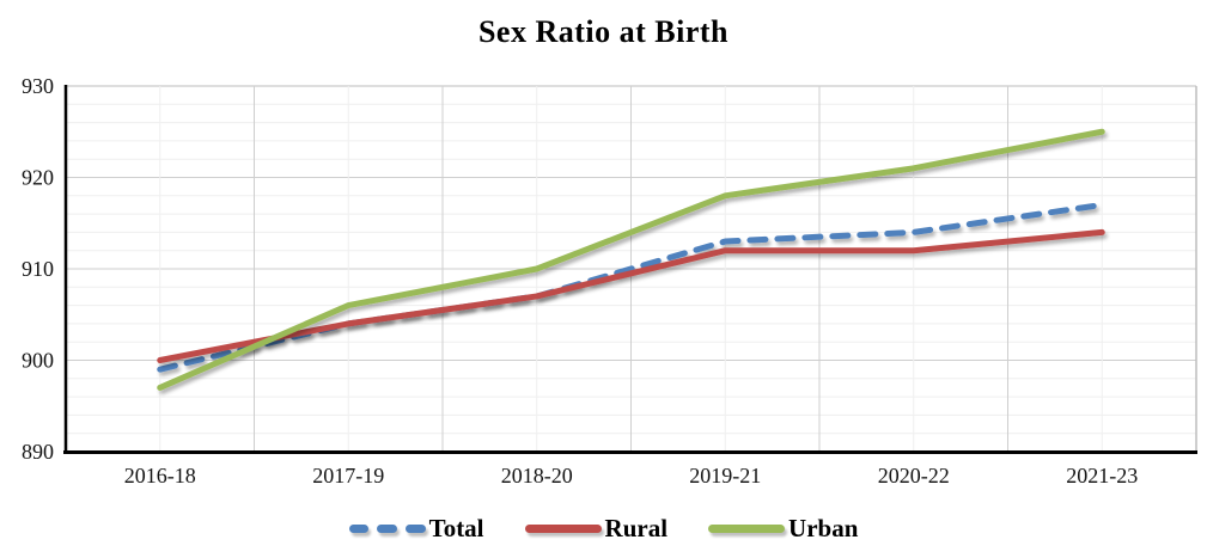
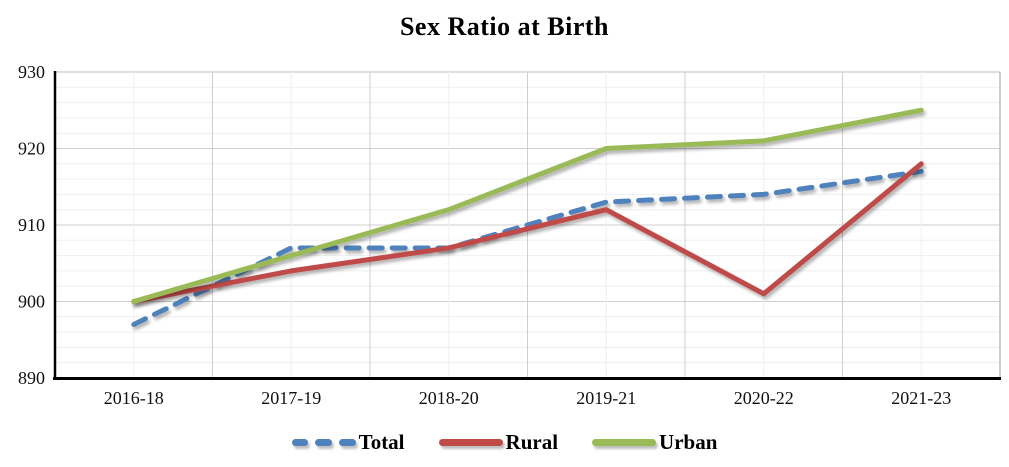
Total/2016-18: 899 -> 897
Urban/2016-18: 897 -> 900
Total/2017-19: 904 -> 907
Urban/2018-20: 910 -> 912
Urban/2019-21: 918 -> 920
Rural/2020-22: 912 -> 901
Rural/2021-23: 914 -> 918
